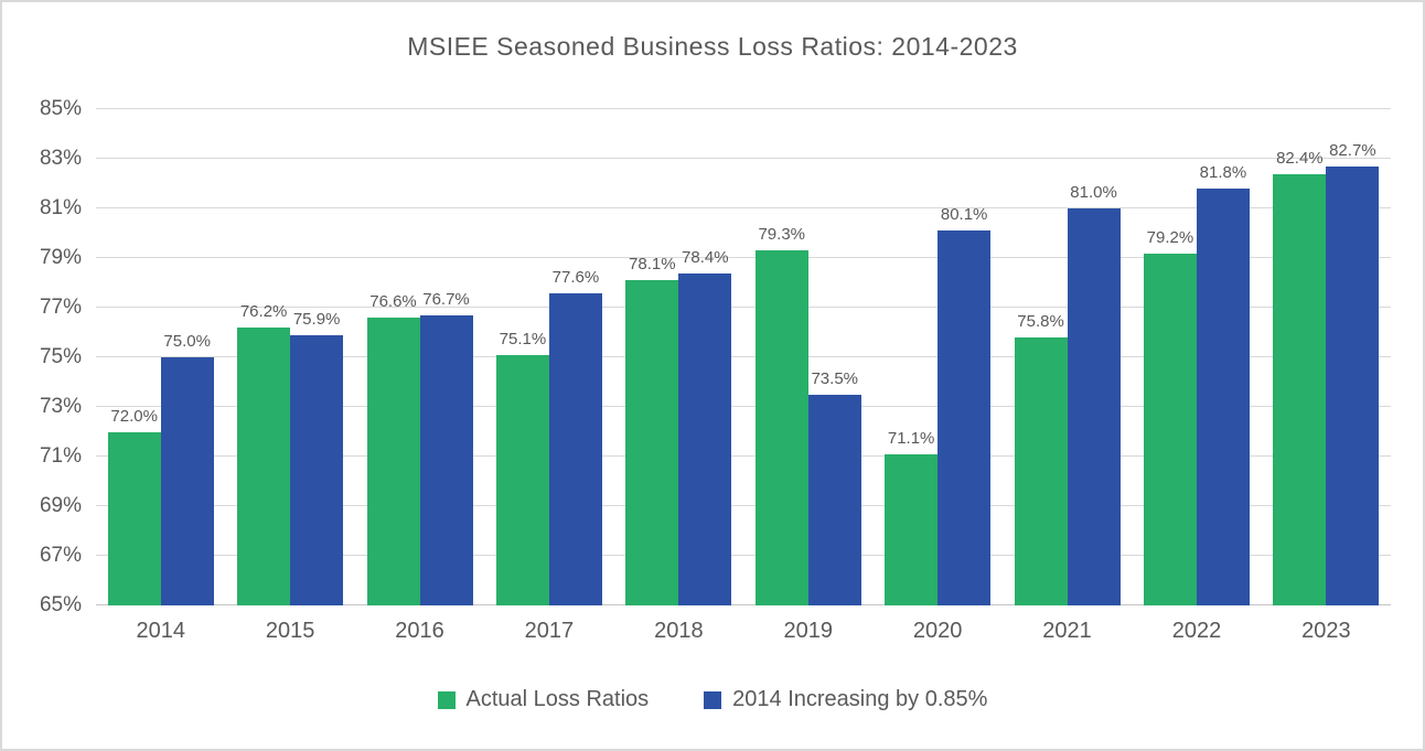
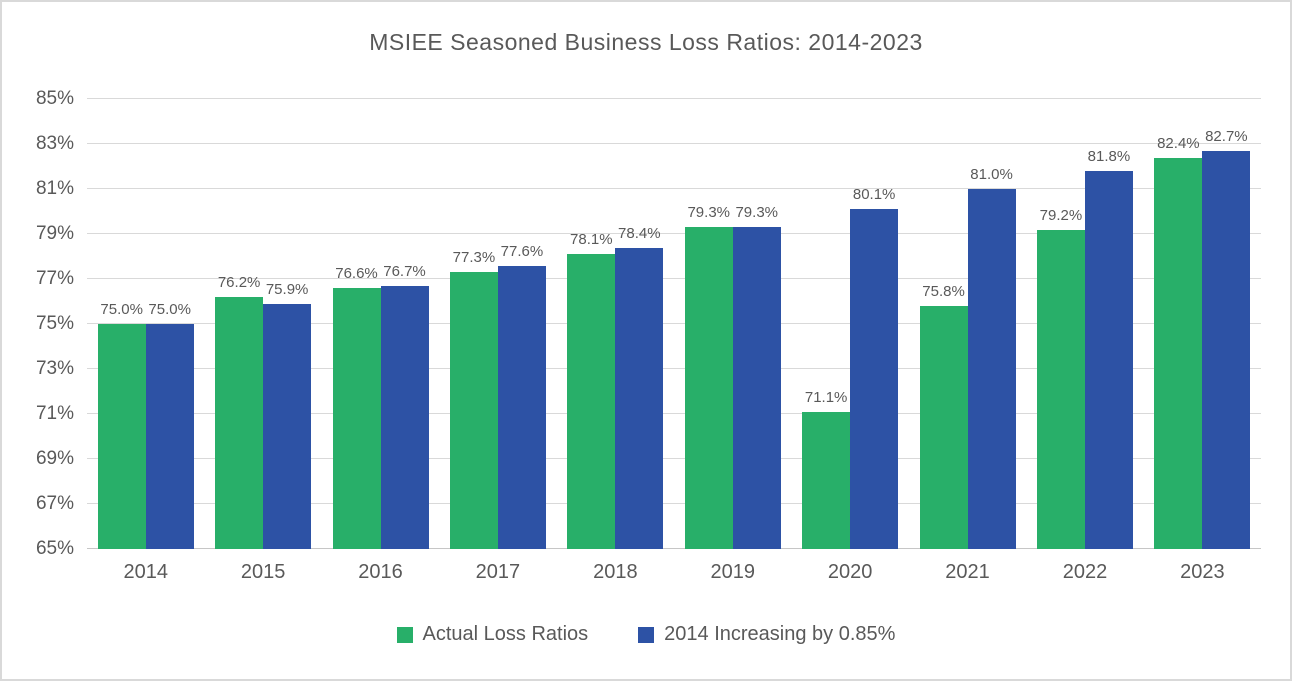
Actual Loss Ratios/2014: 72.0% -> 75.0%
Actual Loss Ratios/2017: 75.1% -> 77.3%
2014 Increasing by 0.85%/2019: 73.5% -> 79.3%
